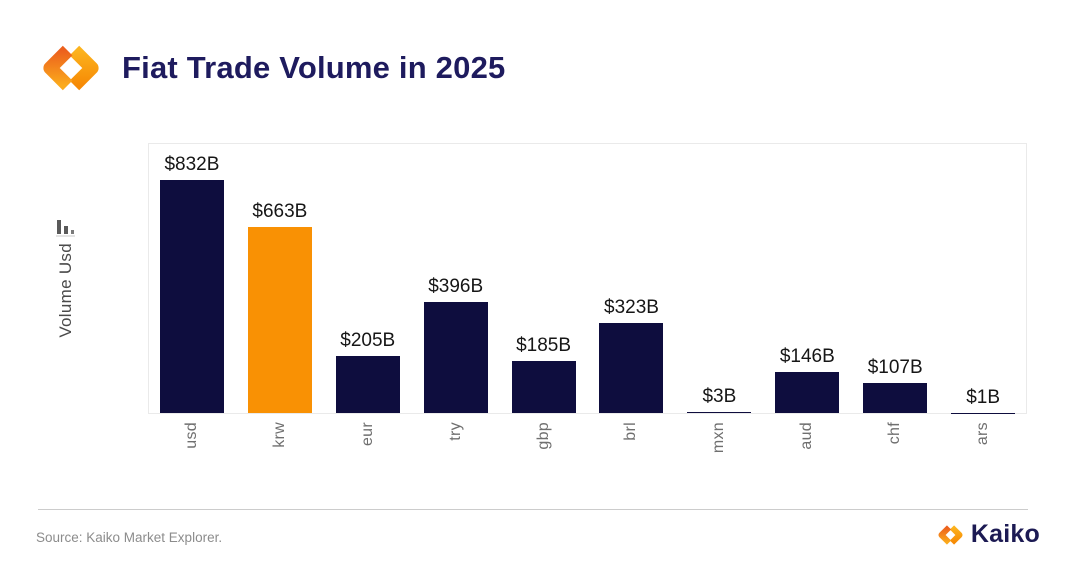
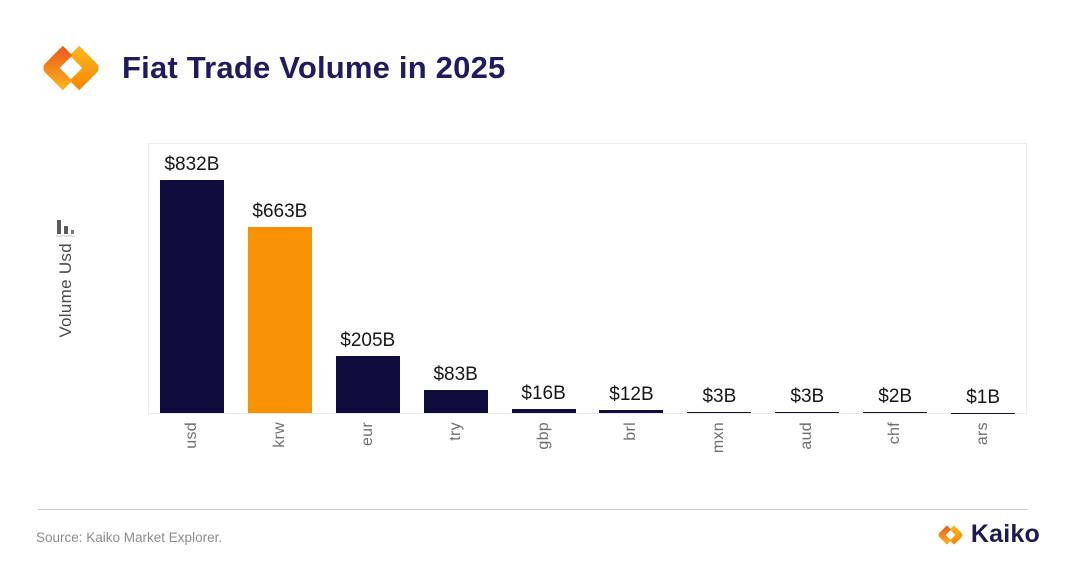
try: $396B -> $83B
gbp: $185B -> $16B
brl: $323B -> $12B
aud: $146B -> $3B
chf: $107B -> $2B
